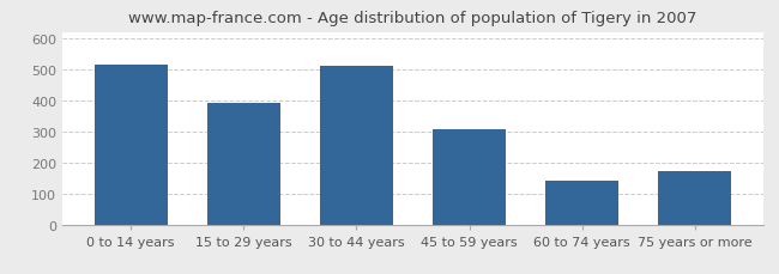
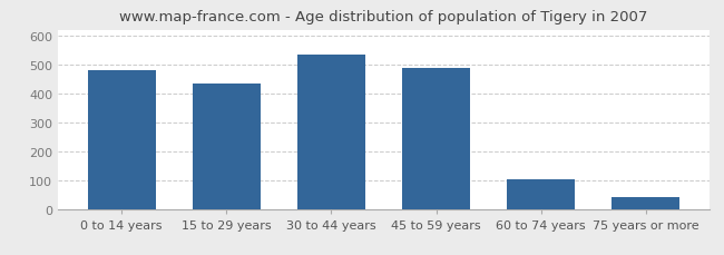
0 to 14 years: 515 -> 480
15 to 29 years: 390 -> 432
30 to 44 years: 510 -> 534
45 to 59 years: 305 -> 487
60 to 74 years: 140 -> 101
75 years or more: 170 -> 42
